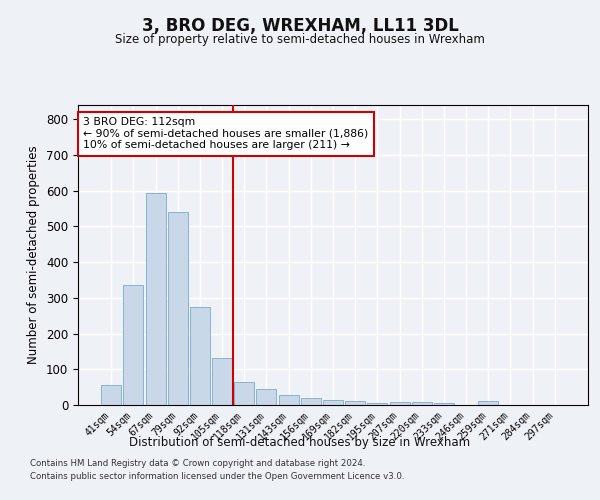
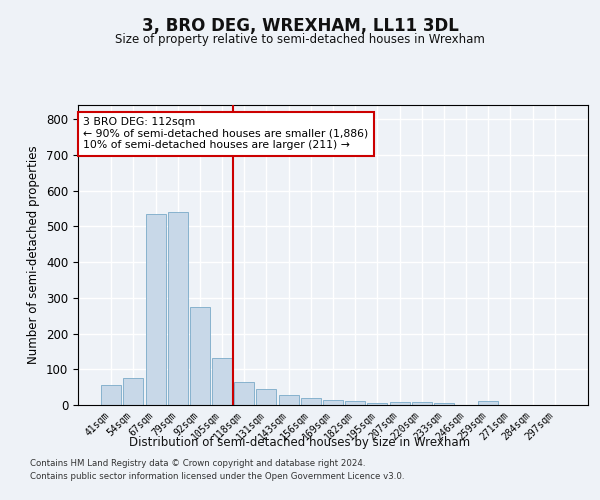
54sqm: 335 -> 75
67sqm: 595 -> 535
